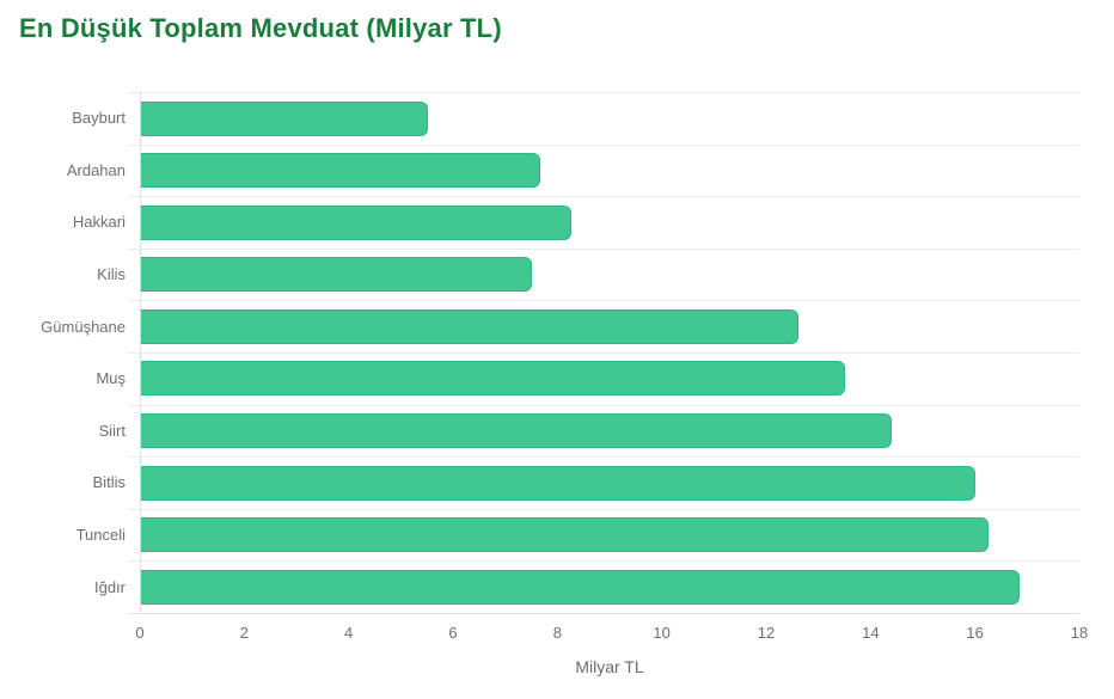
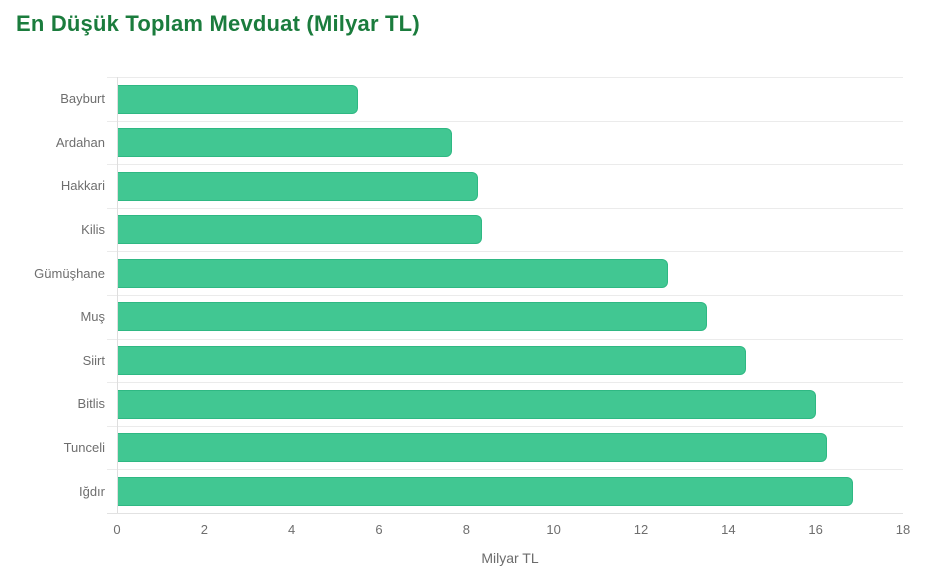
Kilis: 7.5 -> 8.3
